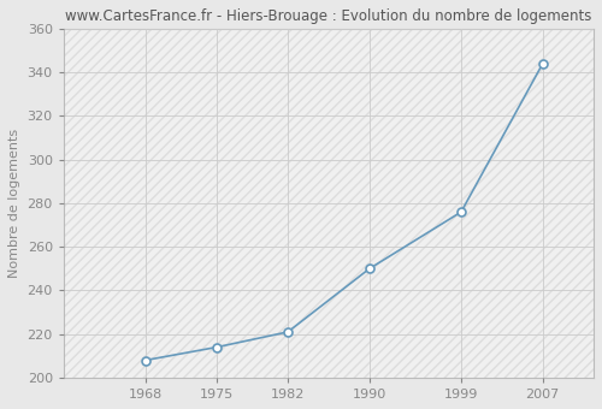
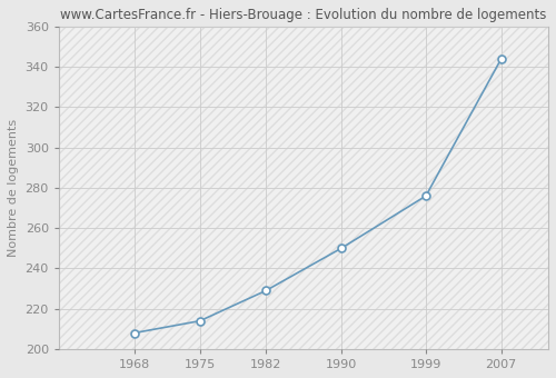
1982: 221 -> 229
